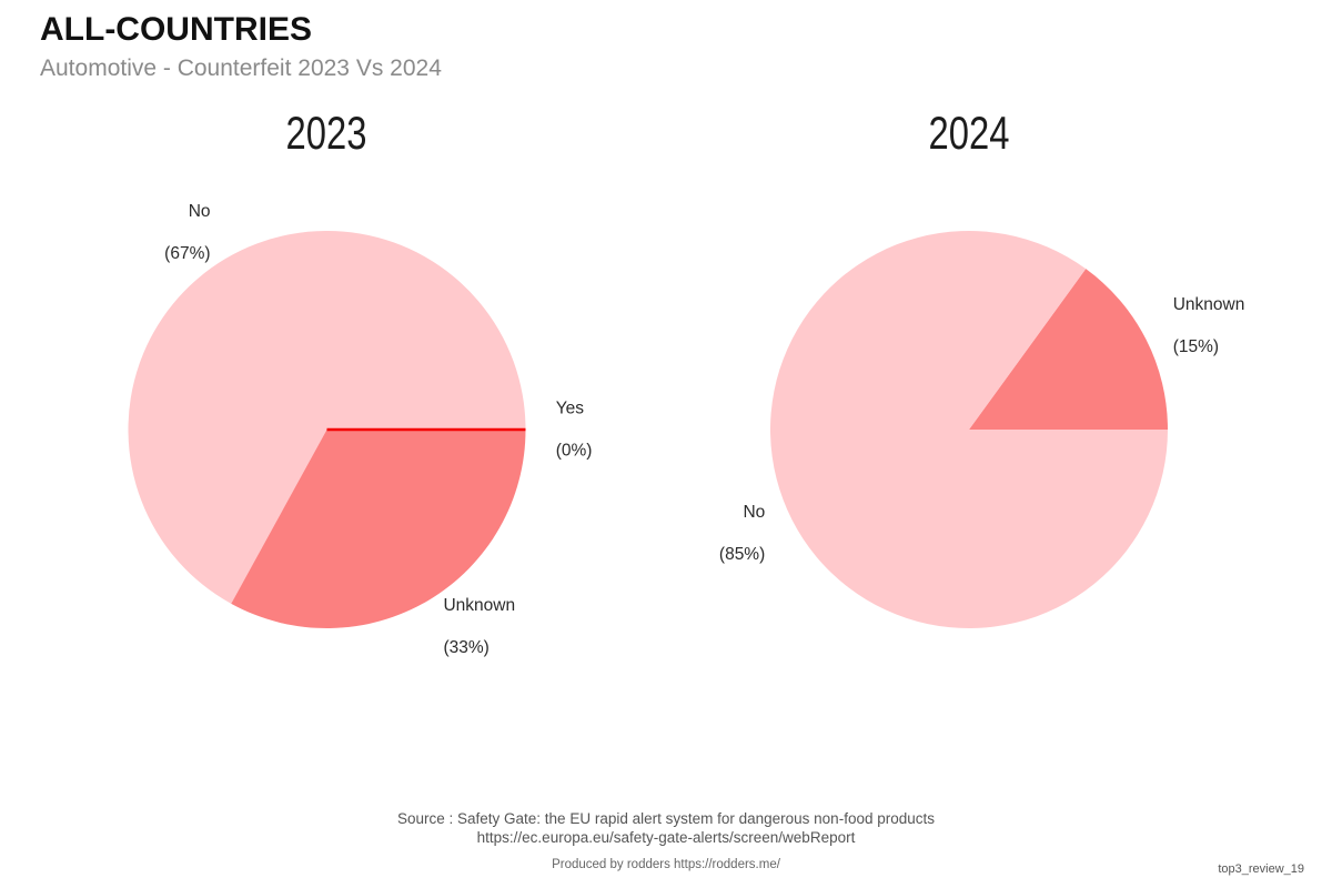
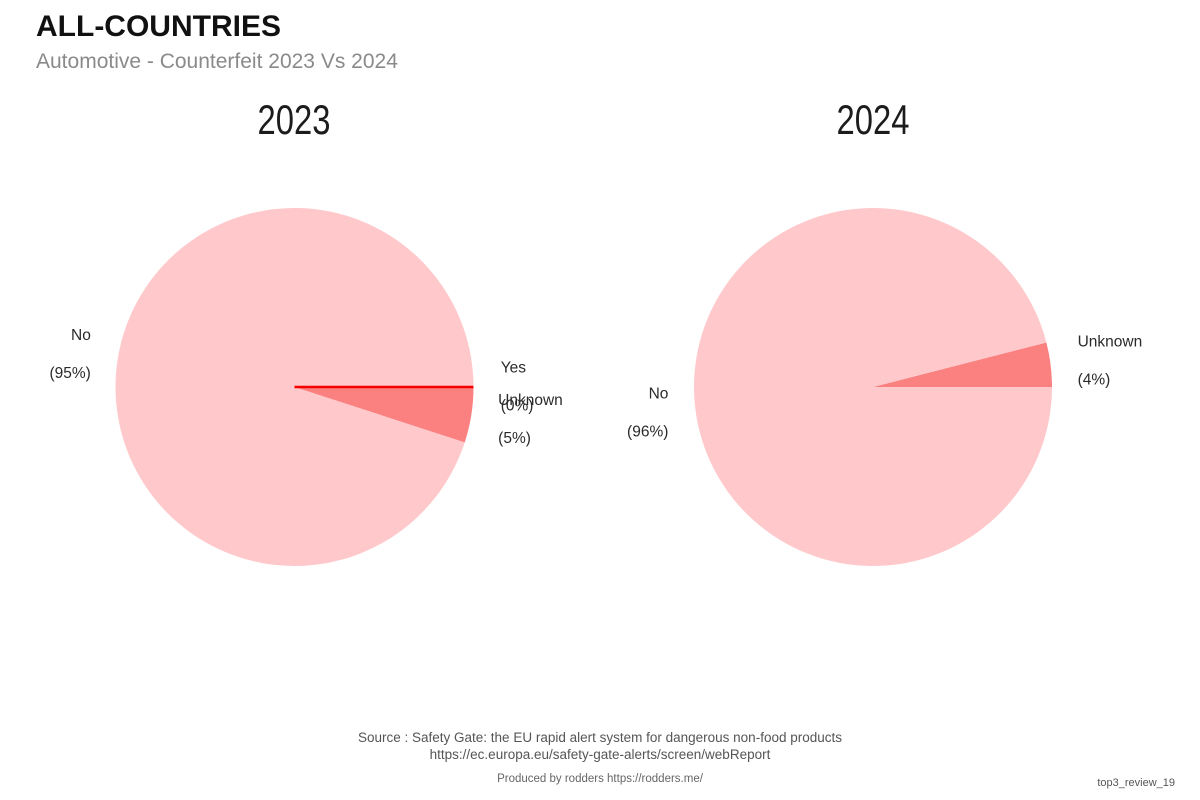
2023/No: 67% -> 95%
2023/Unknown: 33% -> 5%
2024/Unknown: 15% -> 4%
2024/No: 85% -> 96%
